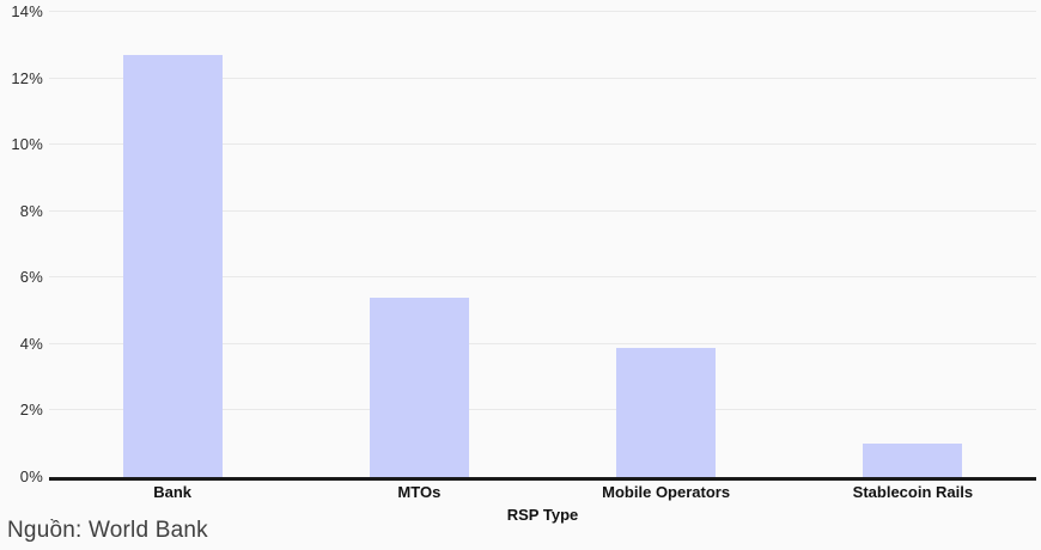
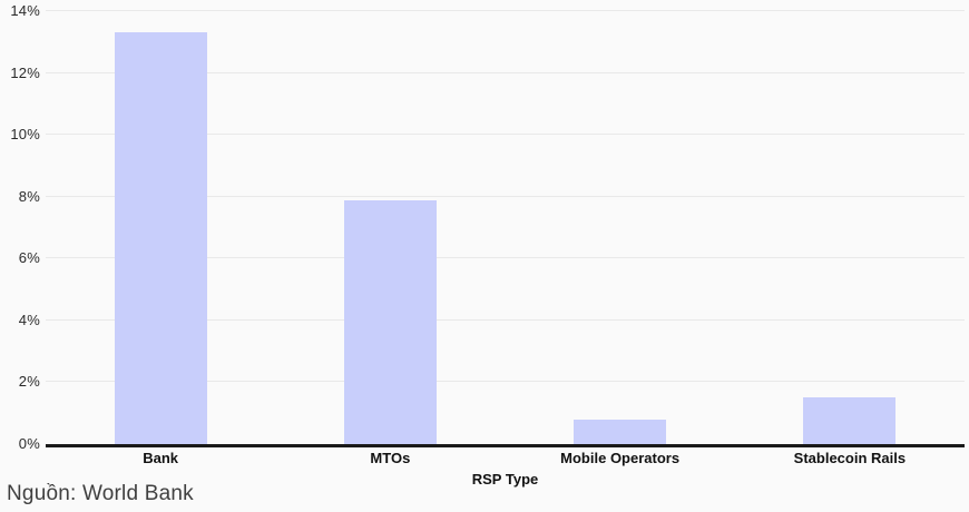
Bank: 12.7% -> 13.3%
MTOs: 5.4% -> 7.9%
Mobile Operators: 3.9% -> 0.8%
Stablecoin Rails: 1.0% -> 1.5%
